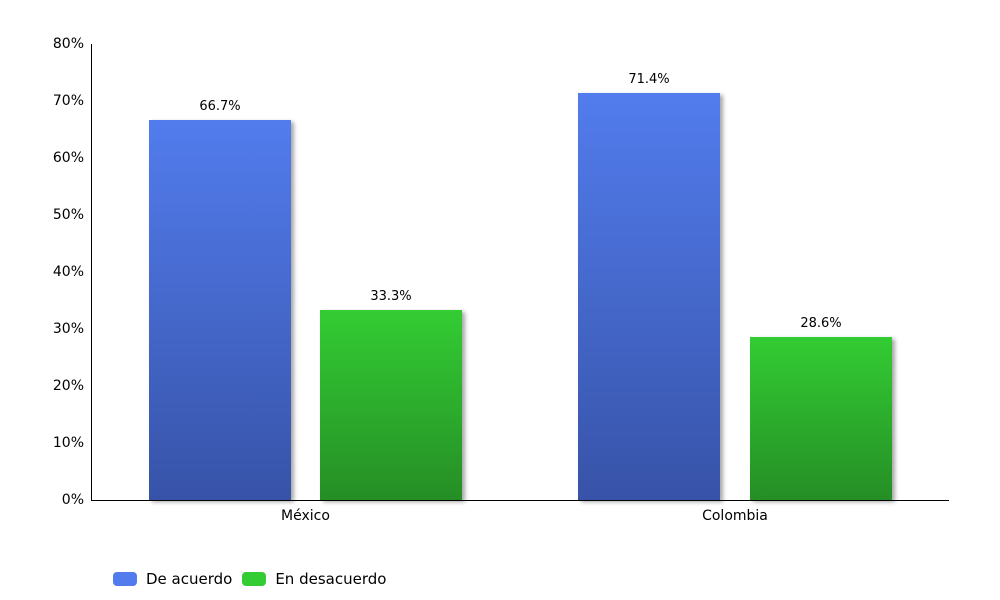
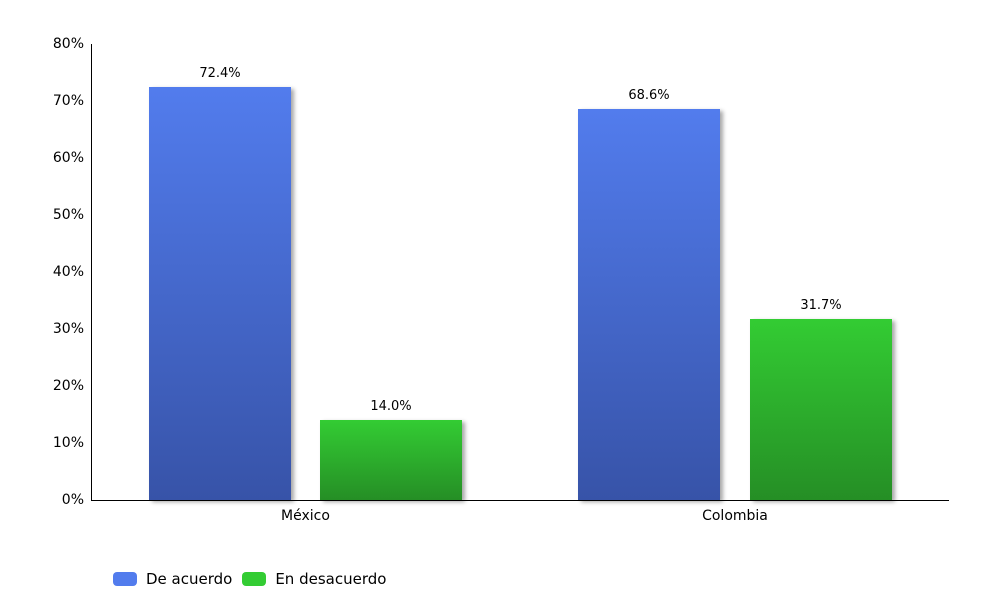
De acuerdo/México: 66.7% -> 72.4%
En desacuerdo/México: 33.3% -> 14.0%
De acuerdo/Colombia: 71.4% -> 68.6%
En desacuerdo/Colombia: 28.6% -> 31.7%
